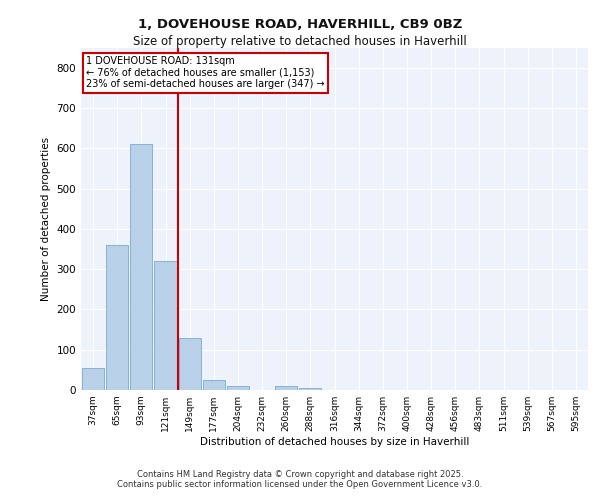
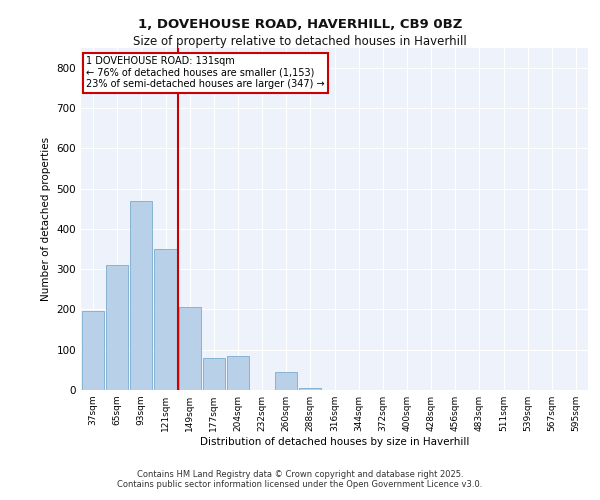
37sqm: 55 -> 195
65sqm: 360 -> 310
93sqm: 610 -> 470
121sqm: 320 -> 350
149sqm: 130 -> 205
177sqm: 25 -> 80
204sqm: 10 -> 85
260sqm: 10 -> 45
